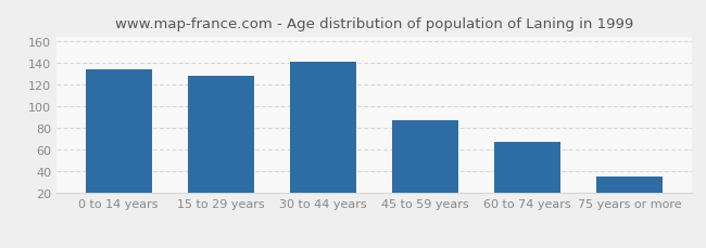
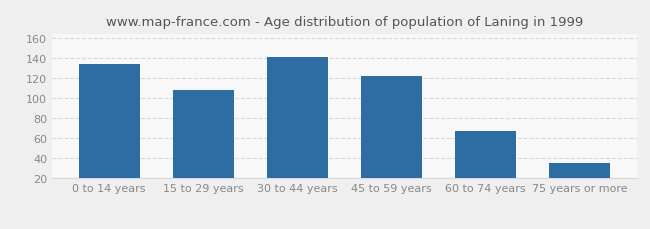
15 to 29 years: 128 -> 108
45 to 59 years: 87 -> 122
